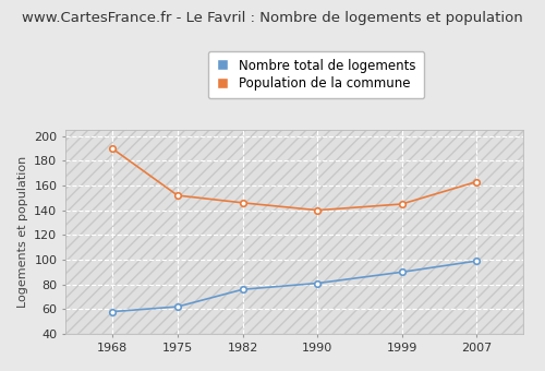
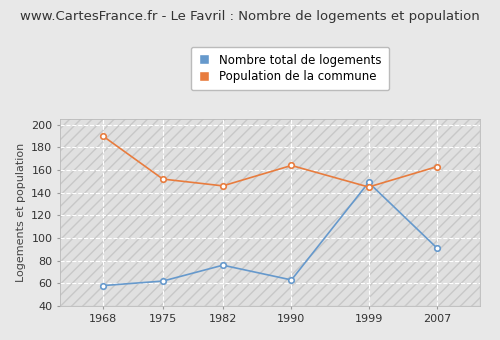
Nombre total de logements/1990: 81 -> 63
Population de la commune/1990: 140 -> 164
Nombre total de logements/1999: 90 -> 149
Nombre total de logements/2007: 99 -> 91
